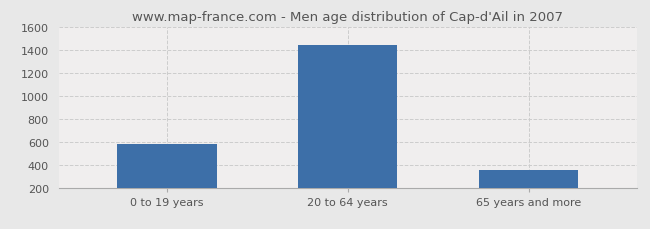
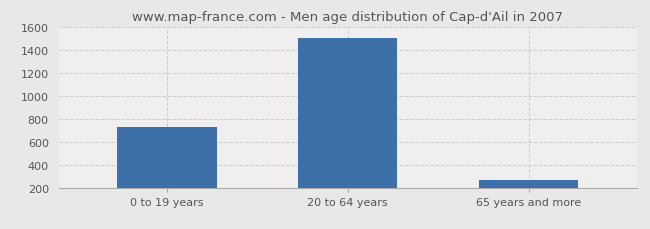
0 to 19 years: 580 -> 730
20 to 64 years: 1440 -> 1500
65 years and more: 360 -> 270
